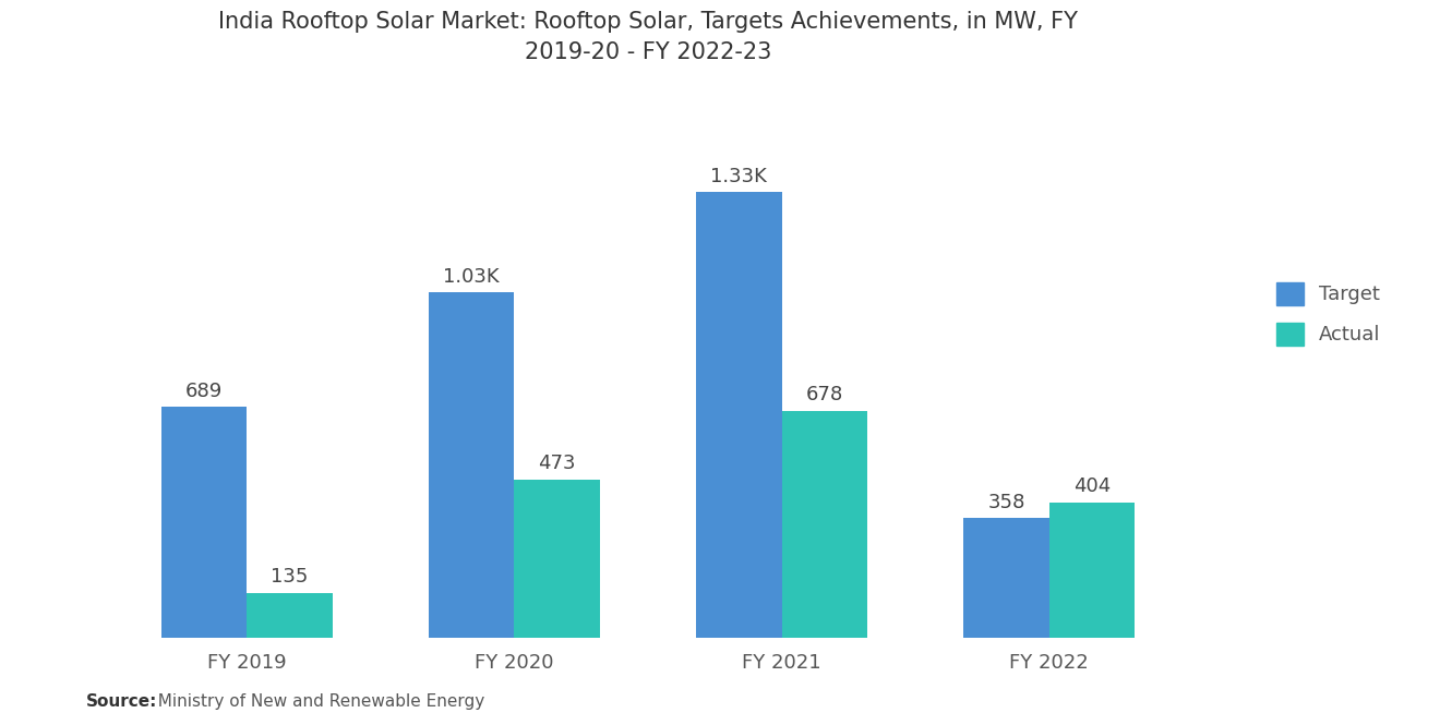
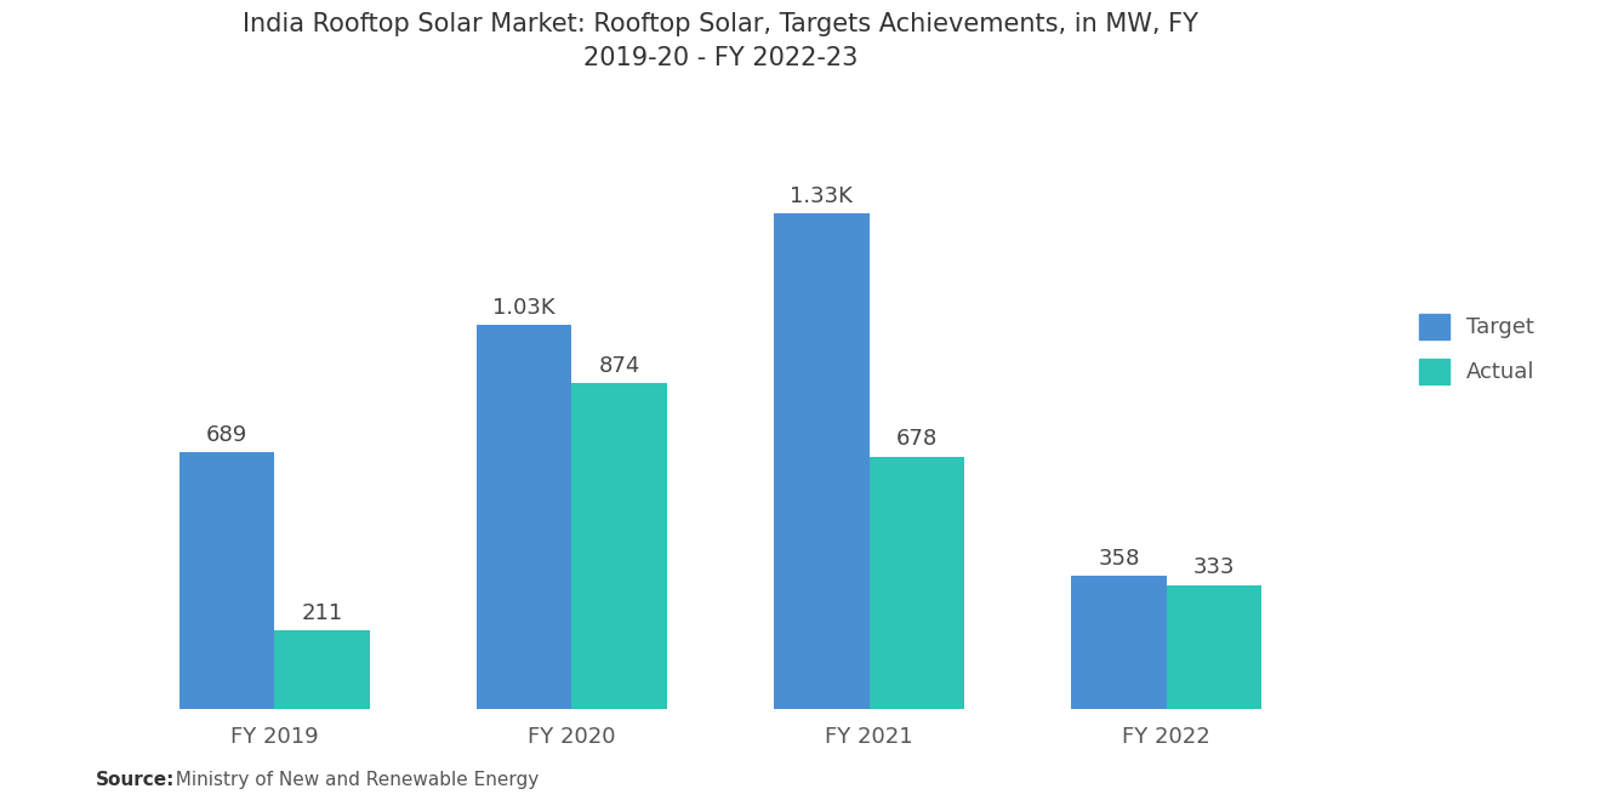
Actual/FY 2019: 135 -> 211
Actual/FY 2020: 473 -> 874
Actual/FY 2022: 404 -> 333
